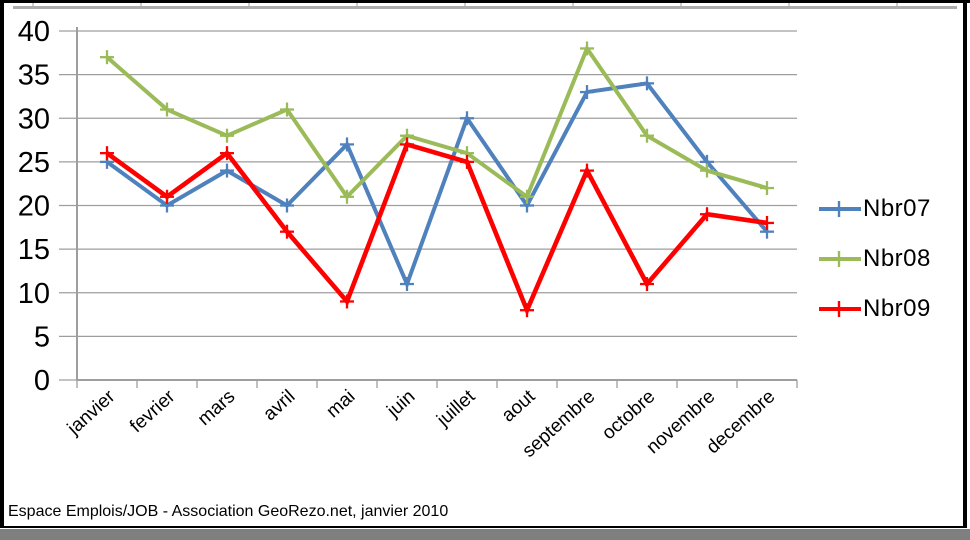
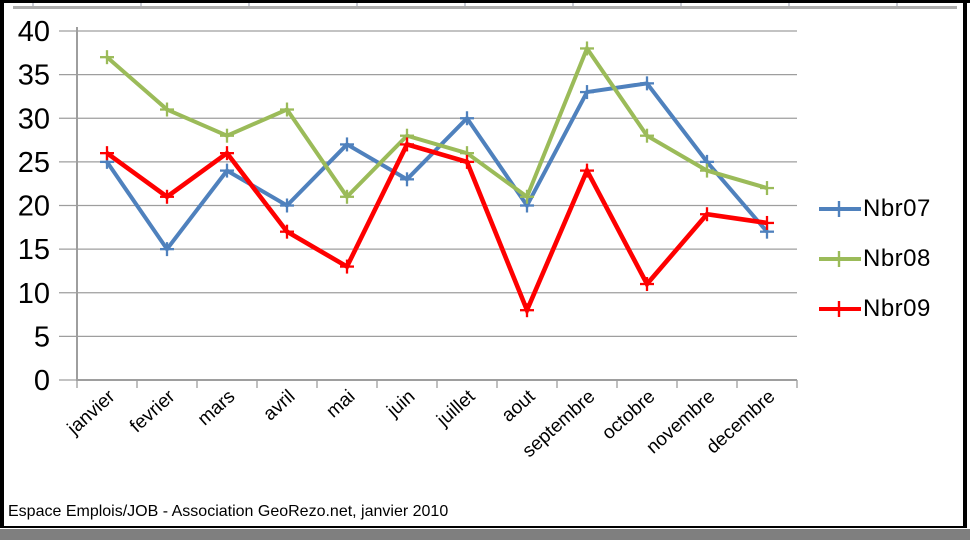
Nbr07/fevrier: 20 -> 15
Nbr09/mai: 9 -> 13
Nbr07/juin: 11 -> 23
